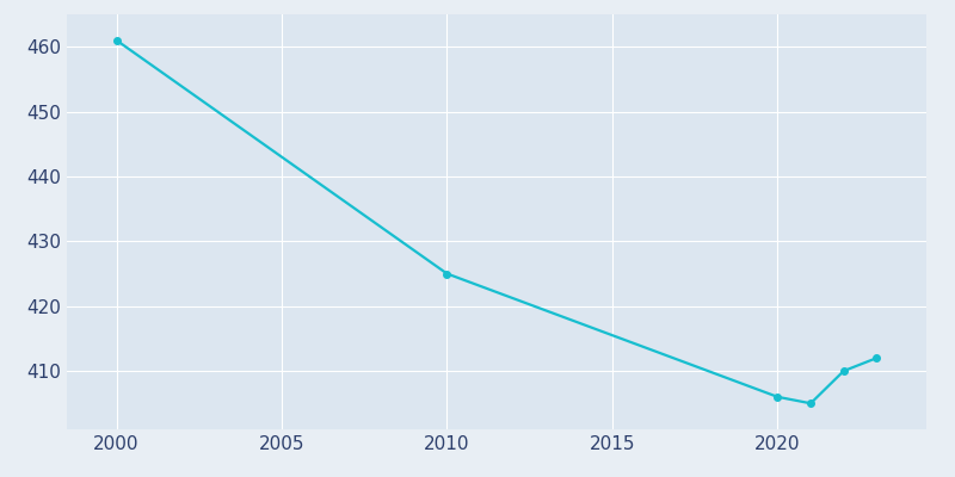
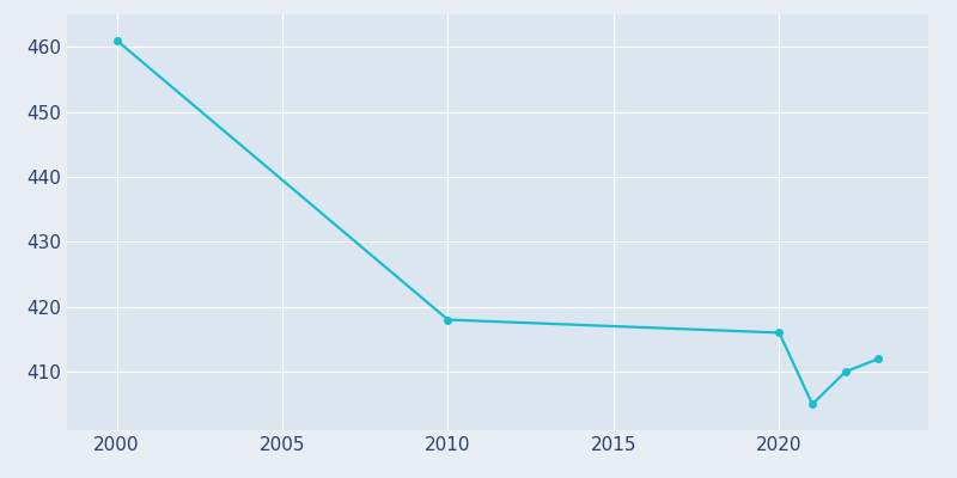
2010: 425 -> 418
2020: 406 -> 416
